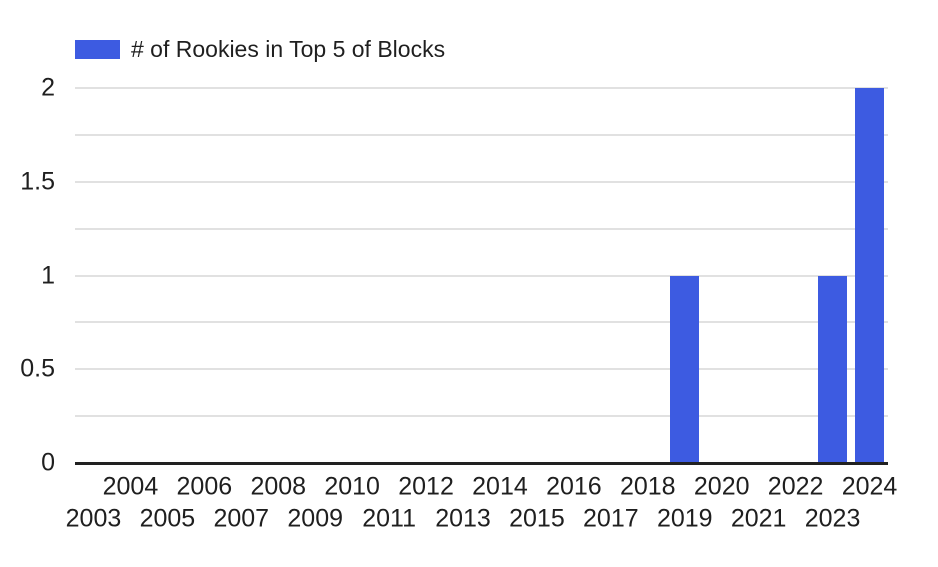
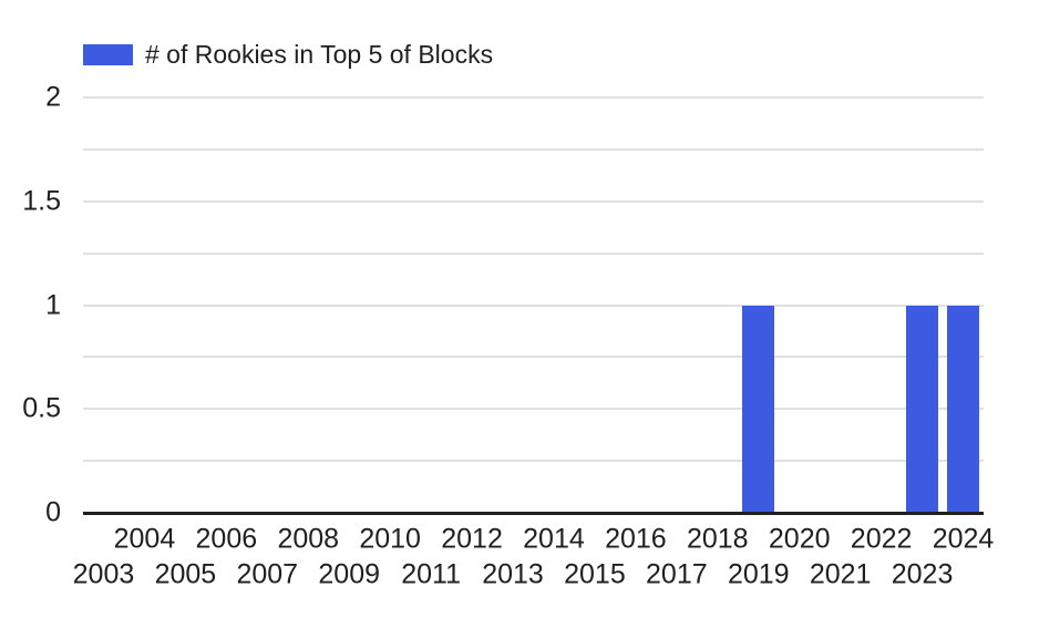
2024: 2 -> 1
